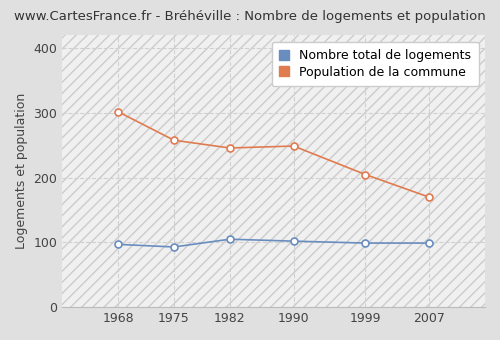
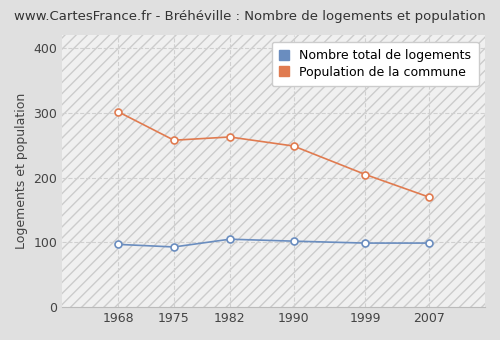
Population de la commune/1982: 246 -> 263
